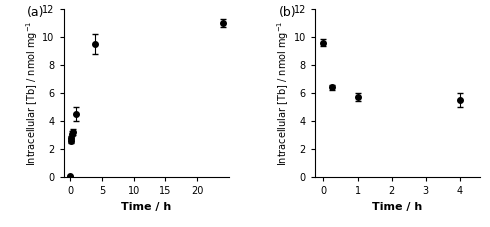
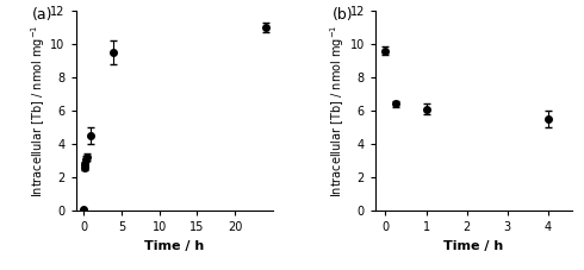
1: 5.7 -> 6.1
